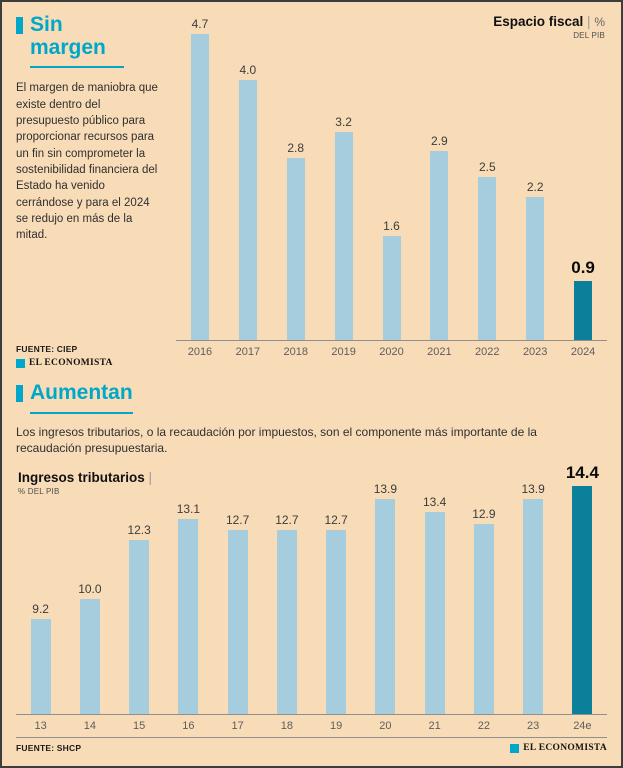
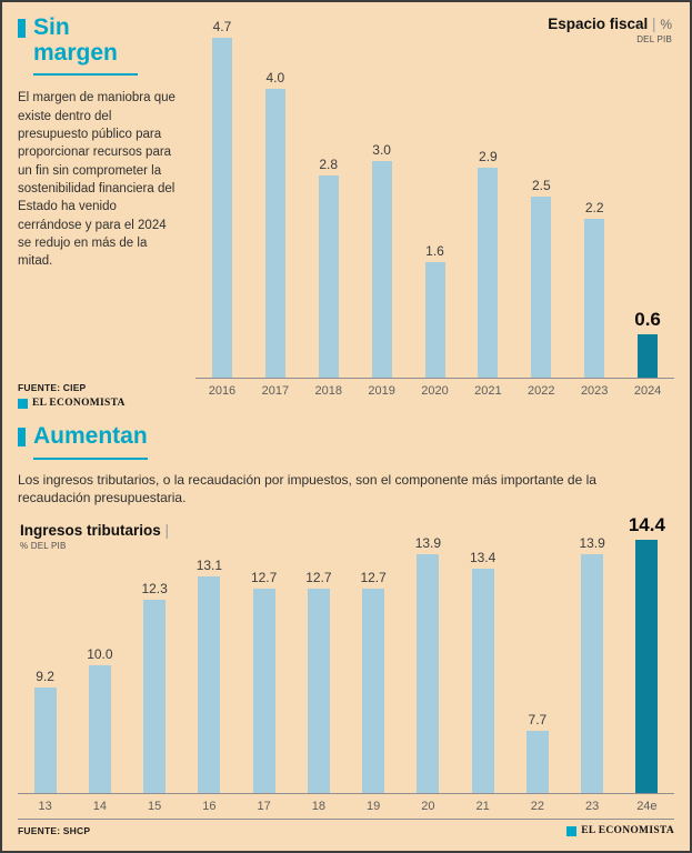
Espacio fiscal/2019: 3.2 -> 3.0
Espacio fiscal/2024: 0.9 -> 0.6
Ingresos tributarios/22: 12.9 -> 7.7
